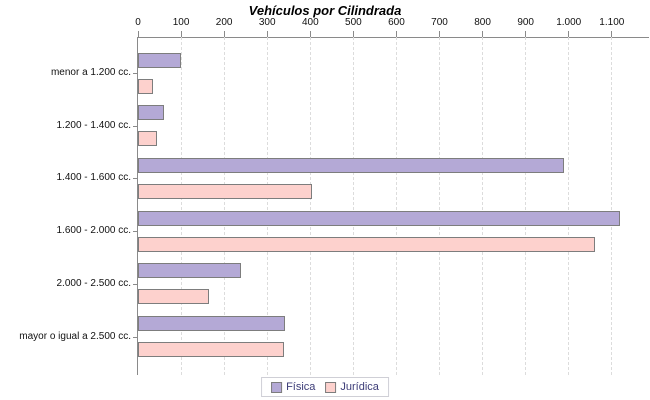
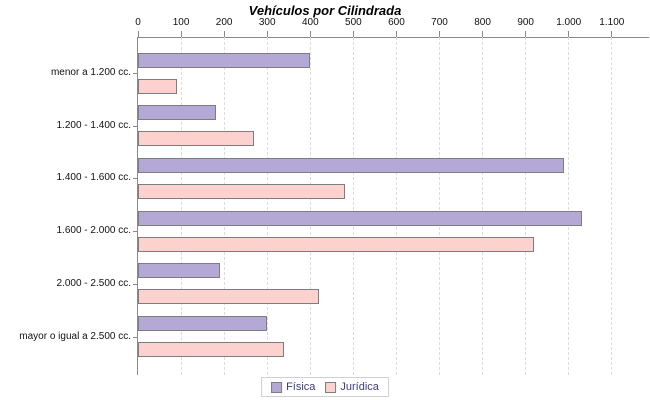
Física/menor a 1.200 cc.: 100 -> 400
Jurídica/menor a 1.200 cc.: 40 -> 90
Física/1.200 - 1.400 cc.: 60 -> 180
Jurídica/1.200 - 1.400 cc.: 40 -> 270
Jurídica/1.400 - 1.600 cc.: 400 -> 480
Física/1.600 - 2.000 cc.: 1120 -> 1030
Jurídica/1.600 - 2.000 cc.: 1060 -> 920
Física/2.000 - 2.500 cc.: 240 -> 190
Jurídica/2.000 - 2.500 cc.: 160 -> 420
Física/mayor o igual a 2.500 cc.: 340 -> 300
